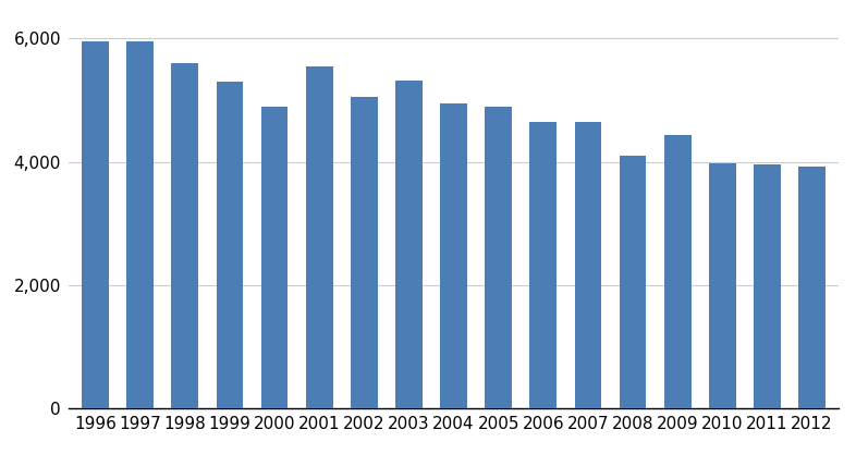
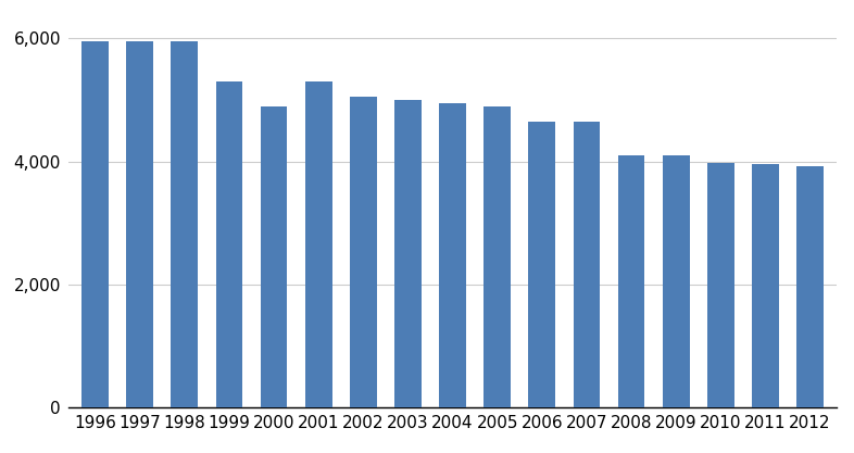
1998: 5,600 -> 5,950
2001: 5,540 -> 5,300
2003: 5,320 -> 5,000
2009: 4,440 -> 4,100
